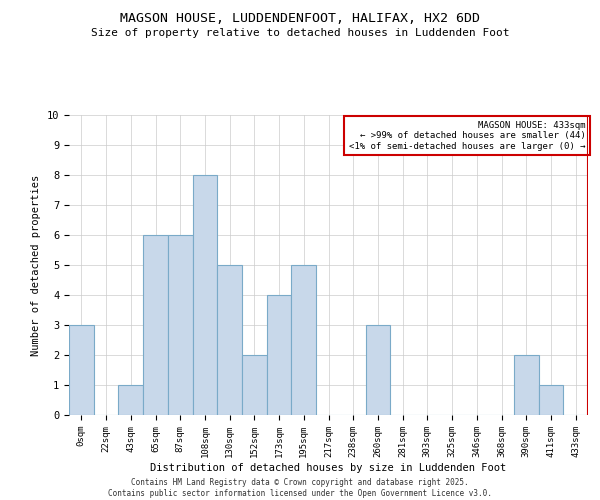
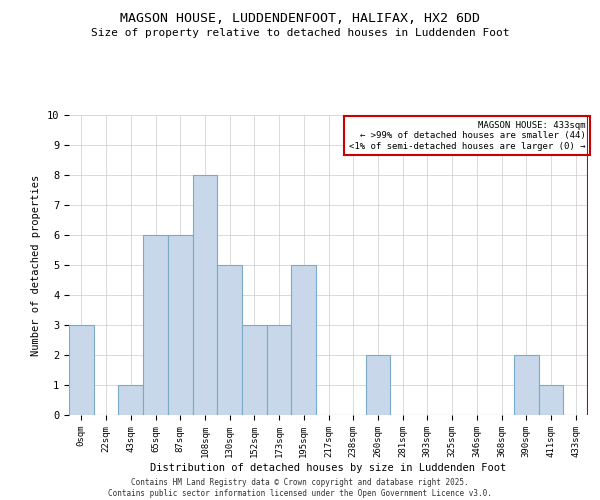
152sqm: 2 -> 3
173sqm: 4 -> 3
260sqm: 3 -> 2
